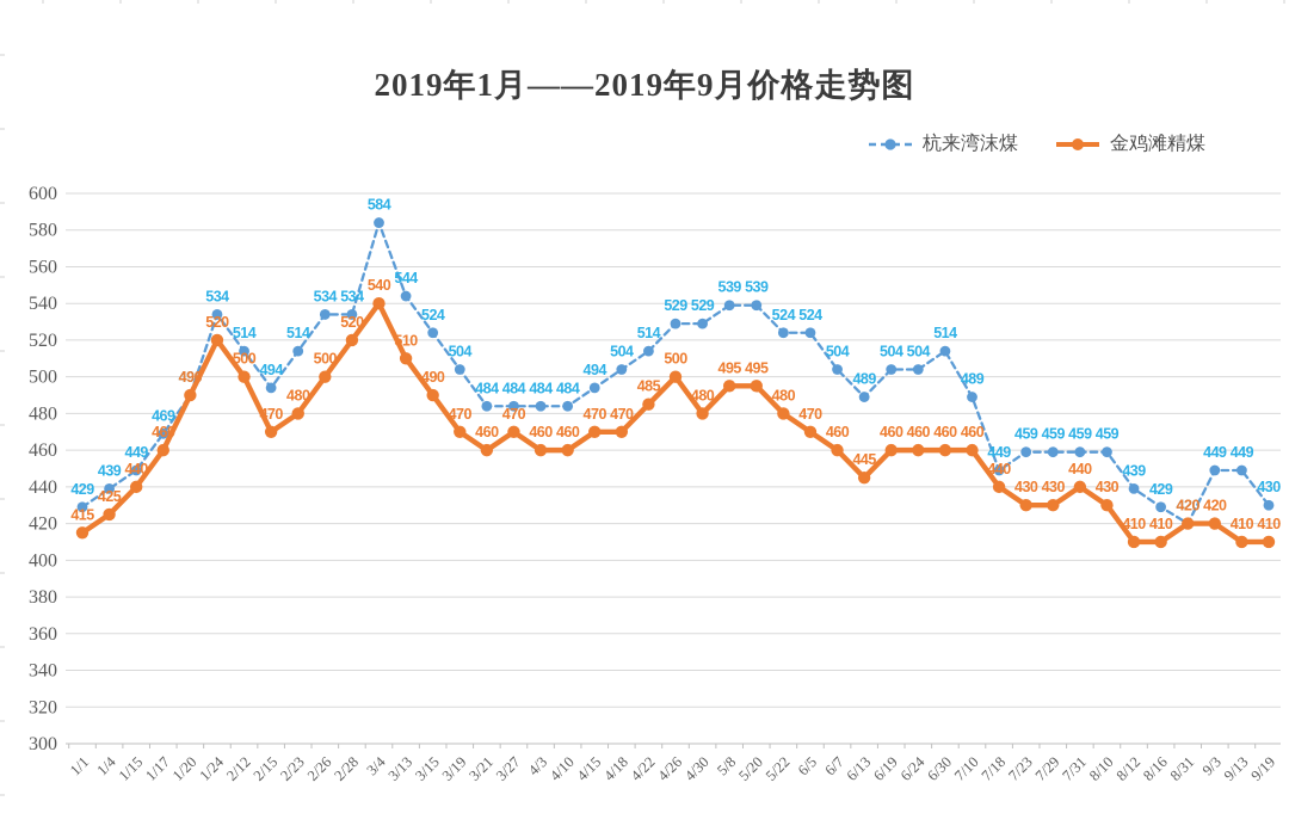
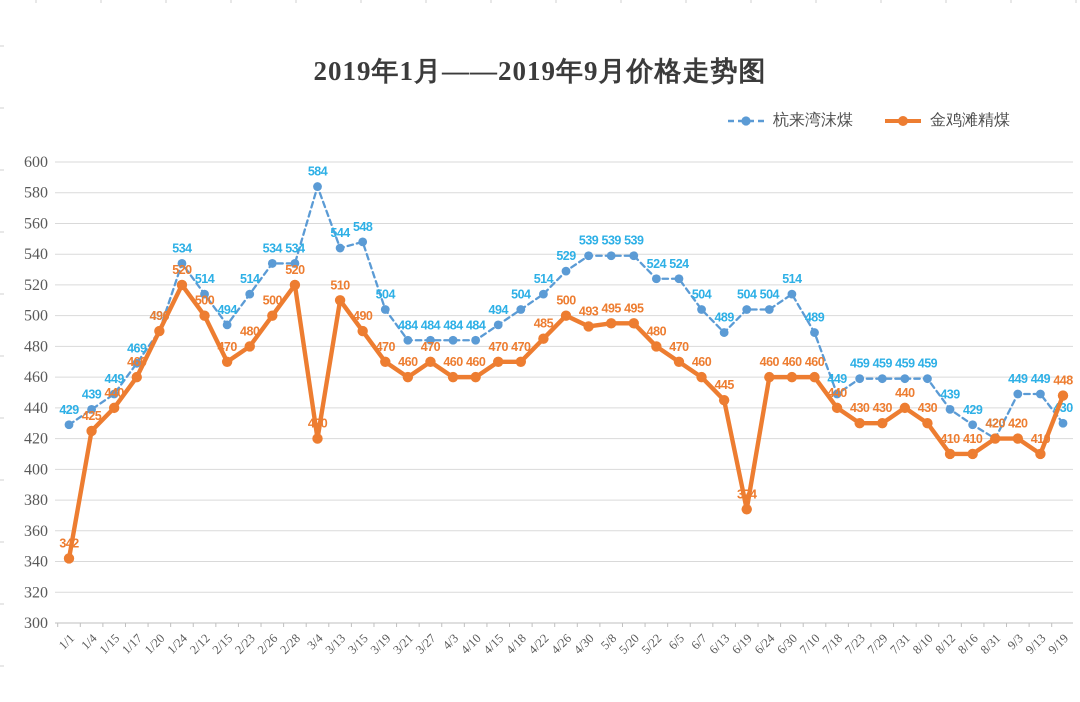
金鸡滩精煤/1/1: 415 -> 342
金鸡滩精煤/3/4: 540 -> 420
杭来湾沫煤/3/15: 524 -> 548
杭来湾沫煤/4/30: 529 -> 539
金鸡滩精煤/4/30: 480 -> 493
金鸡滩精煤/6/19: 460 -> 374
金鸡滩精煤/9/19: 410 -> 448
